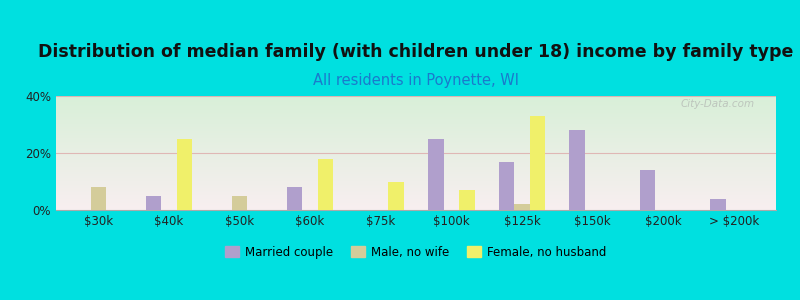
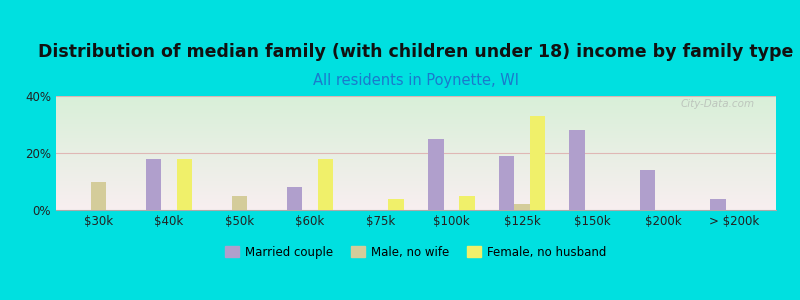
Male, no wife/$30k: 8% -> 10%
Married couple/$40k: 5% -> 18%
Female, no husband/$40k: 25% -> 18%
Female, no husband/$75k: 10% -> 4%
Female, no husband/$100k: 7% -> 5%
Married couple/$125k: 17% -> 19%
